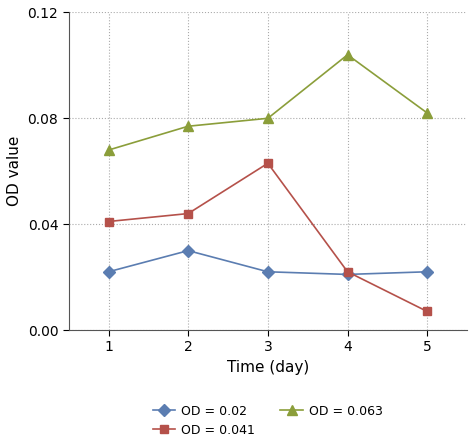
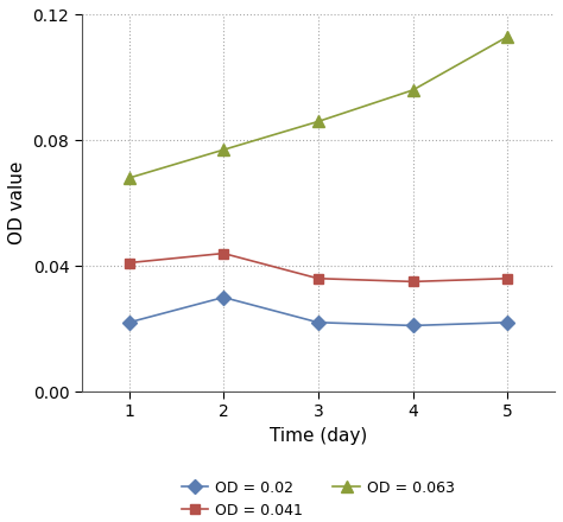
OD = 0.041/3: 0.063 -> 0.036
OD = 0.063/3: 0.080 -> 0.086
OD = 0.041/4: 0.022 -> 0.035
OD = 0.063/4: 0.104 -> 0.096
OD = 0.041/5: 0.007 -> 0.036
OD = 0.063/5: 0.082 -> 0.113
